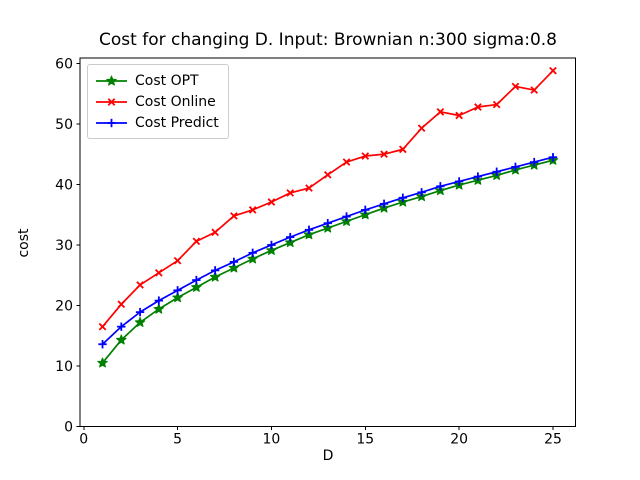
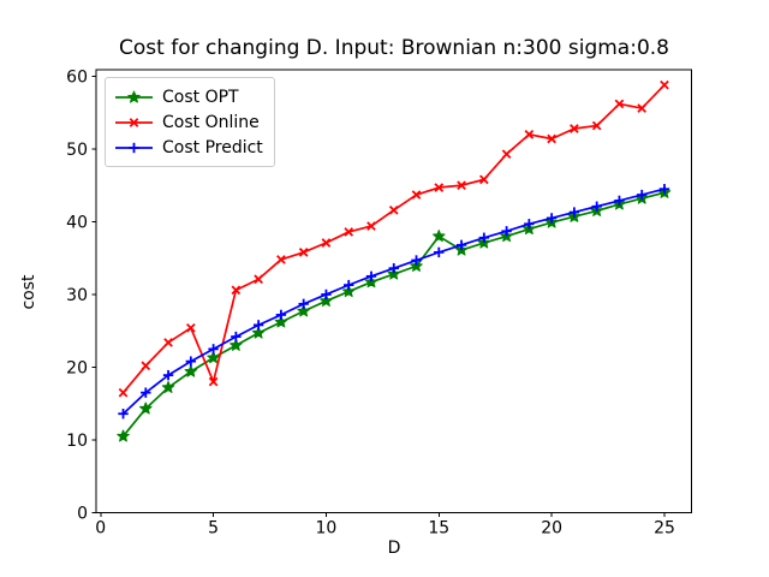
Cost Online/5: 27 -> 18
Cost OPT/15: 35 -> 38
